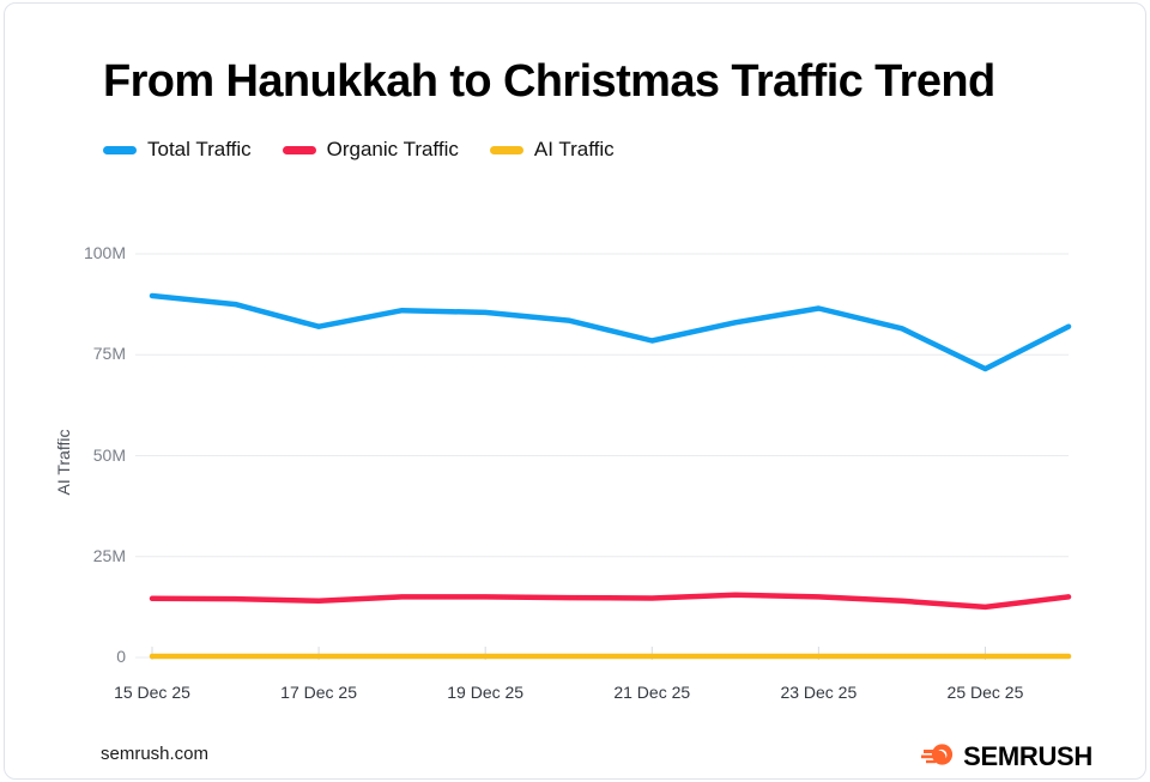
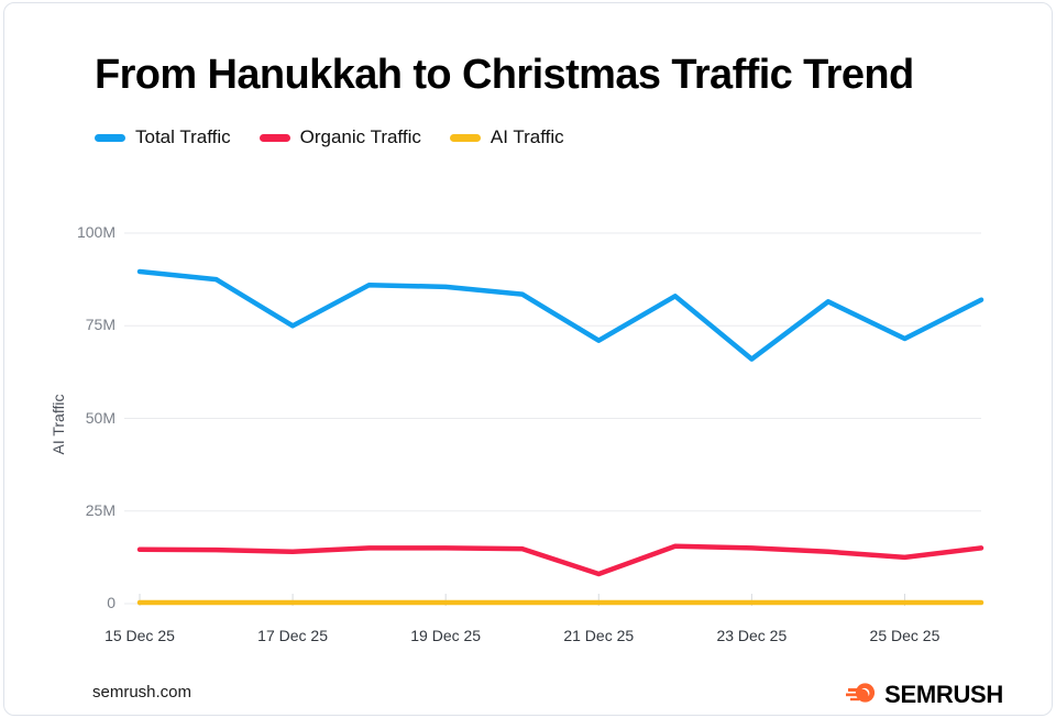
Total Traffic/17 Dec 25: 82M -> 75M
Total Traffic/21 Dec 25: 78M -> 71M
Organic Traffic/21 Dec 25: 15M -> 8M
Total Traffic/23 Dec 25: 86M -> 66M
